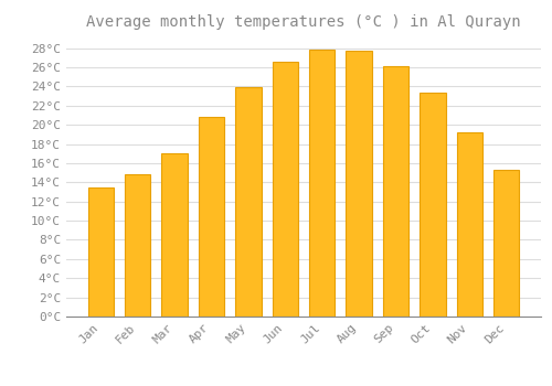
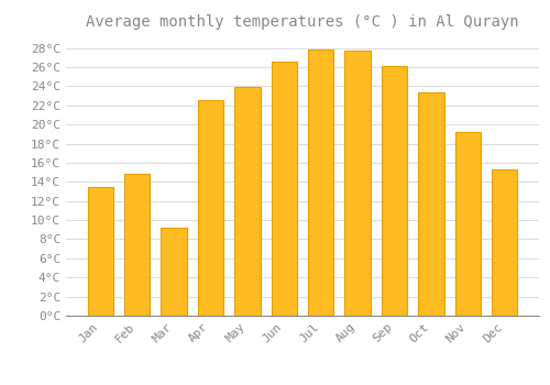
Mar: 17.0°C -> 9.2°C
Apr: 20.8°C -> 22.6°C
